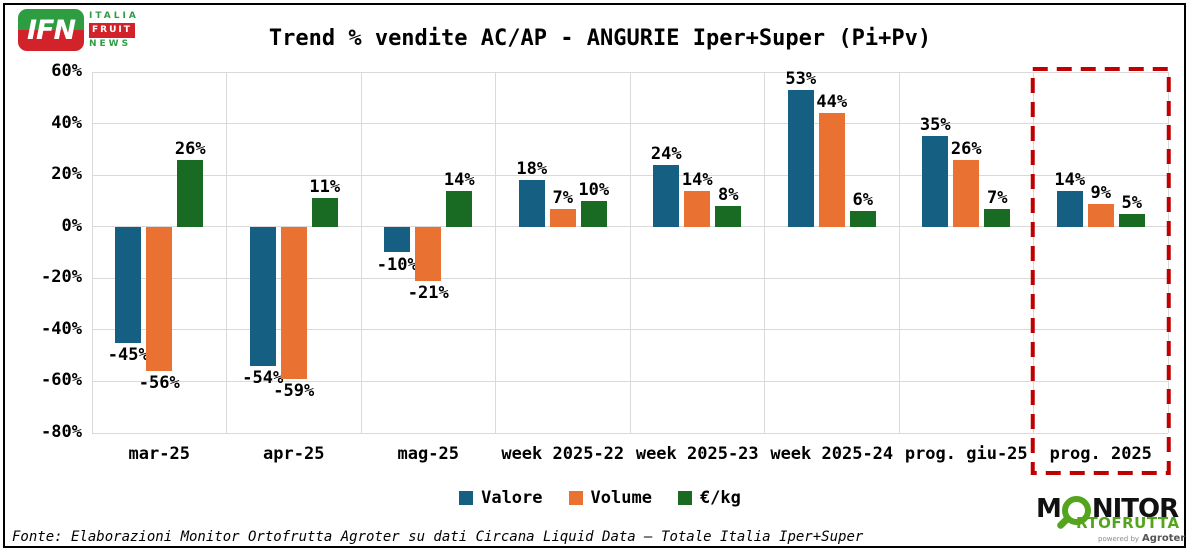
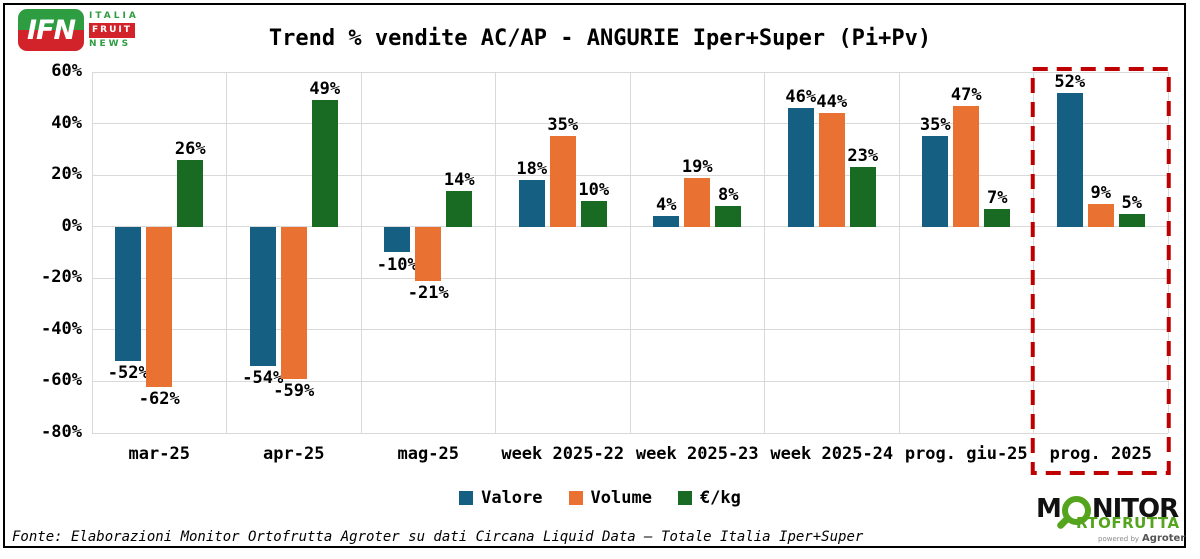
Valore/mar-25: -45% -> -52%
Volume/mar-25: -56% -> -62%
€/kg/apr-25: 11% -> 49%
Volume/week 2025-22: 7% -> 35%
Valore/week 2025-23: 24% -> 4%
Volume/week 2025-23: 14% -> 19%
Valore/week 2025-24: 53% -> 46%
€/kg/week 2025-24: 6% -> 23%
Volume/prog. giu-25: 26% -> 47%
Valore/prog. 2025: 14% -> 52%
